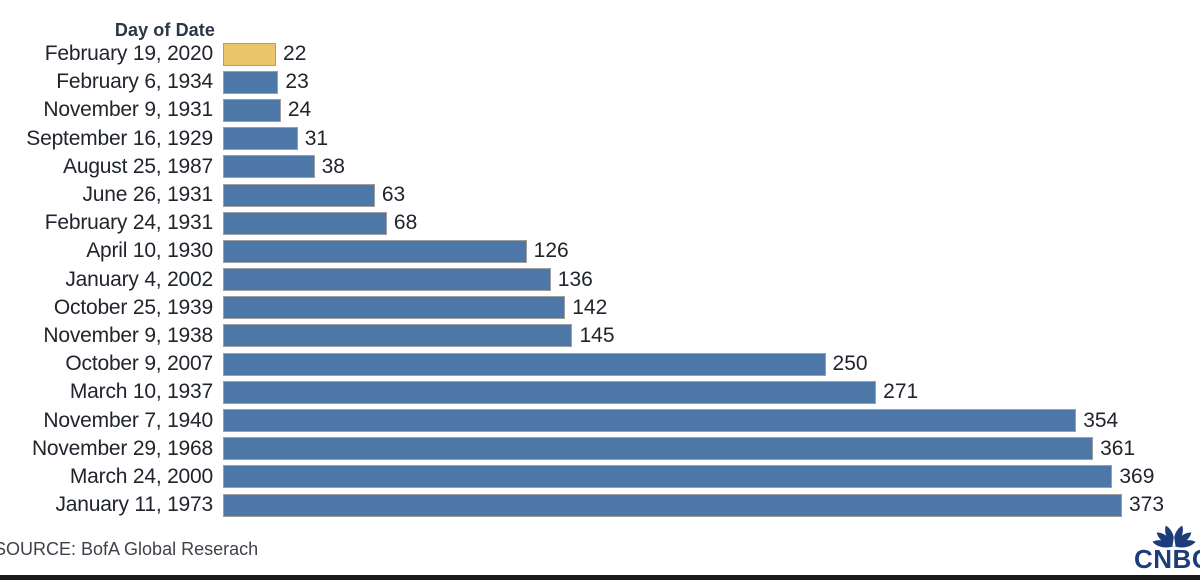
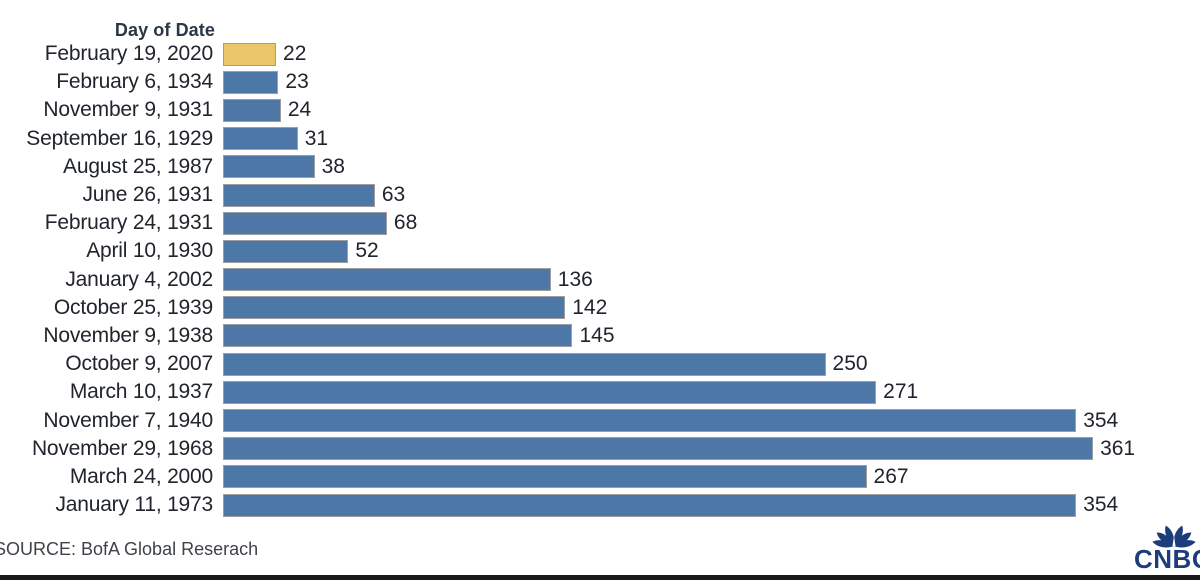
April 10, 1930: 126 -> 52
March 24, 2000: 369 -> 267
January 11, 1973: 373 -> 354
